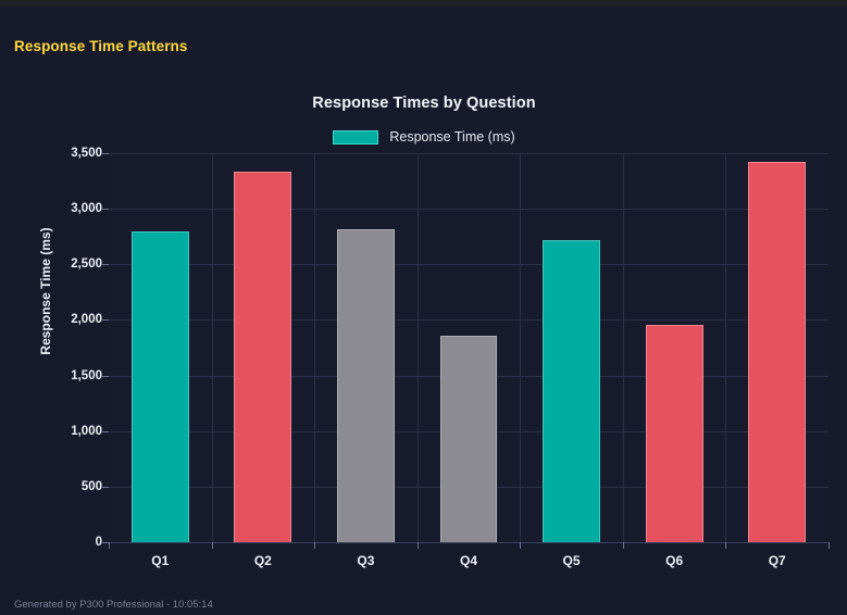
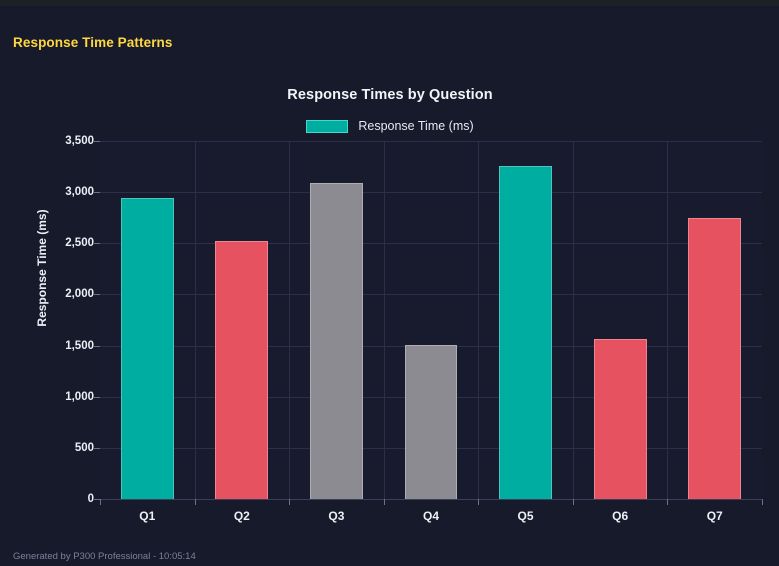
Q1: 2800 -> 2940
Q2: 3330 -> 2520
Q3: 2820 -> 3090
Q4: 1860 -> 1510
Q5: 2720 -> 3260
Q6: 1960 -> 1560
Q7: 3420 -> 2750
